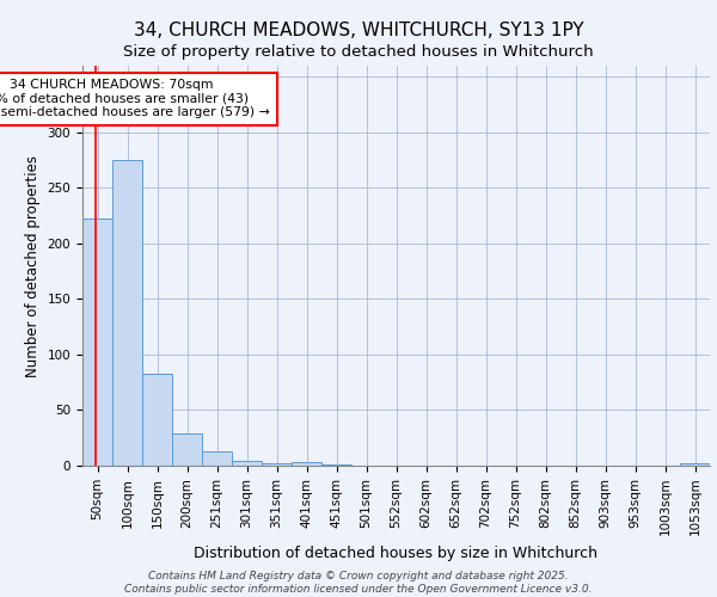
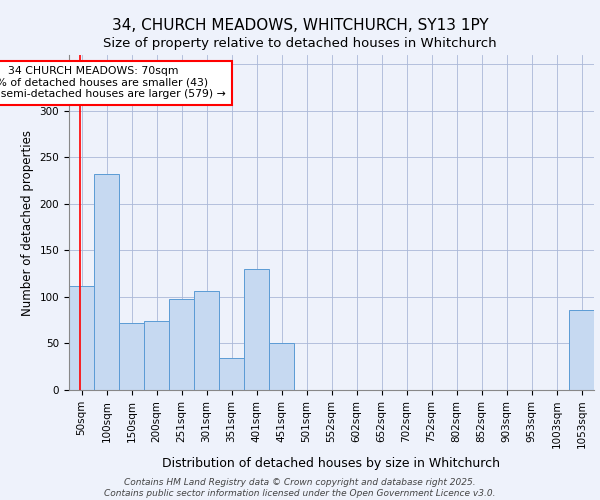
50sqm: 222 -> 112
100sqm: 275 -> 232
150sqm: 83 -> 72
200sqm: 29 -> 74
251sqm: 13 -> 98
301sqm: 4 -> 106
351sqm: 2 -> 34
401sqm: 3 -> 130
451sqm: 1 -> 50
1053sqm: 2 -> 86
